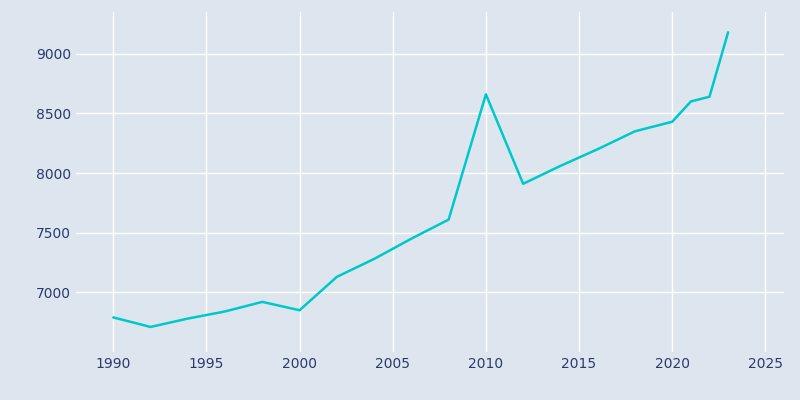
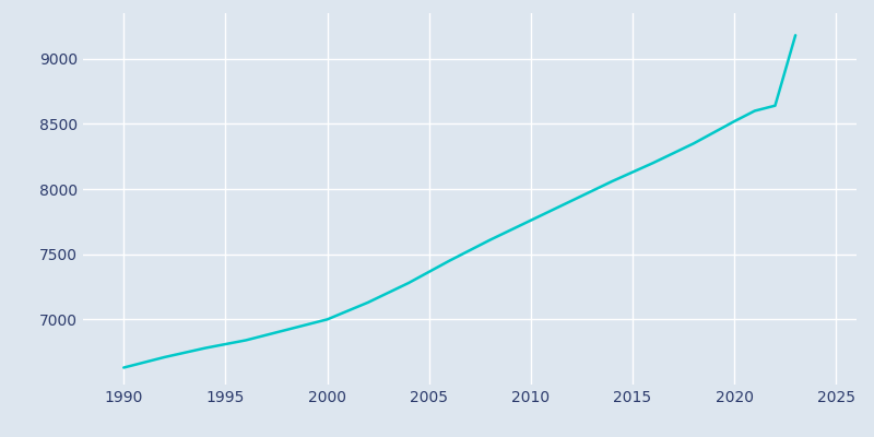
1990: 6790 -> 6630
2000: 6850 -> 7000
2010: 8660 -> 7760
2020: 8430 -> 8520
